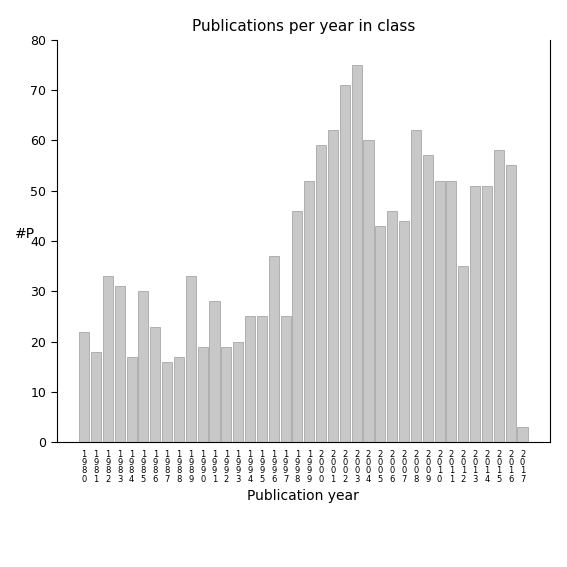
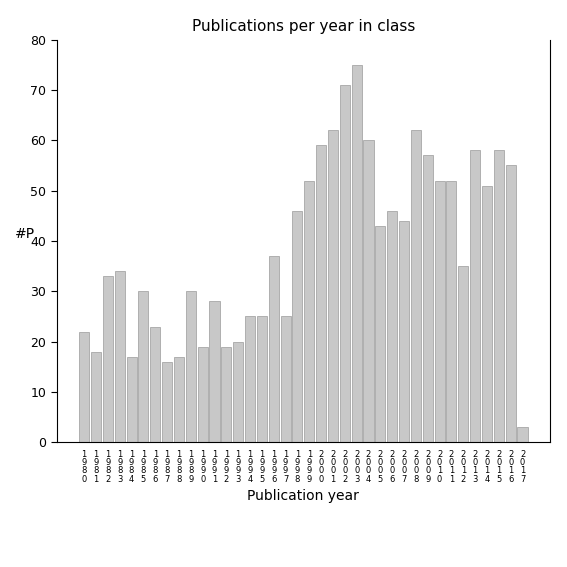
1 9 8 3: 31 -> 34
1 9 8 9: 33 -> 30
2 0 1 3: 51 -> 58
